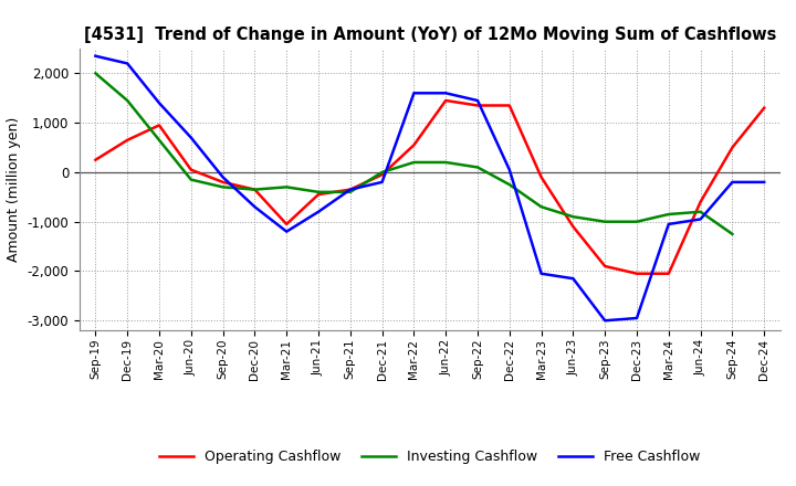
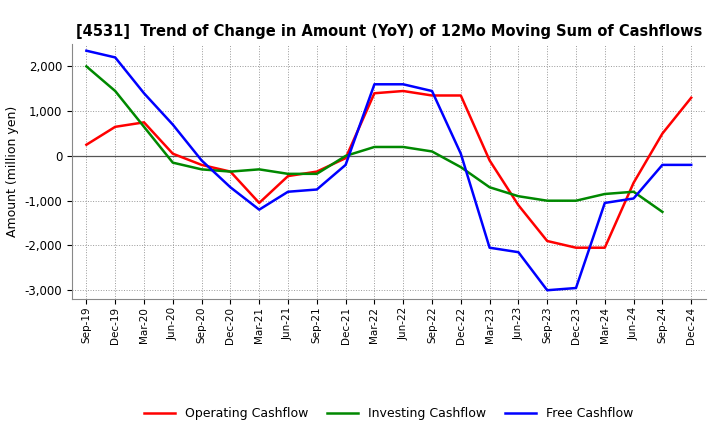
Operating Cashflow/Mar-20: 950 -> 750
Free Cashflow/Sep-21: -350 -> -750
Operating Cashflow/Mar-22: 550 -> 1,400
